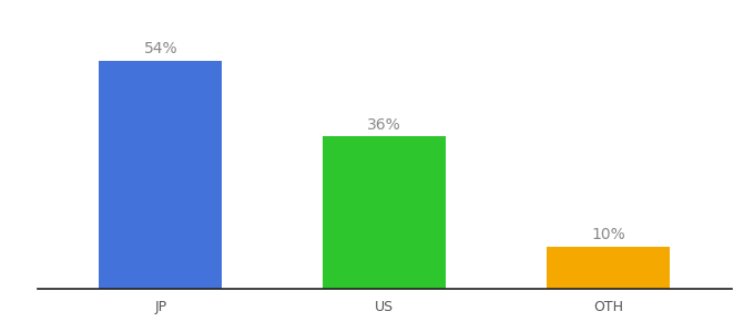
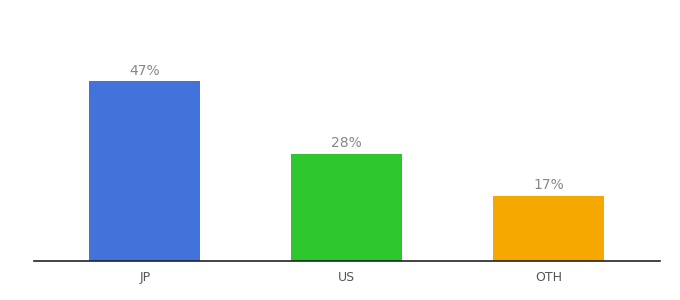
JP: 54% -> 47%
US: 36% -> 28%
OTH: 10% -> 17%
